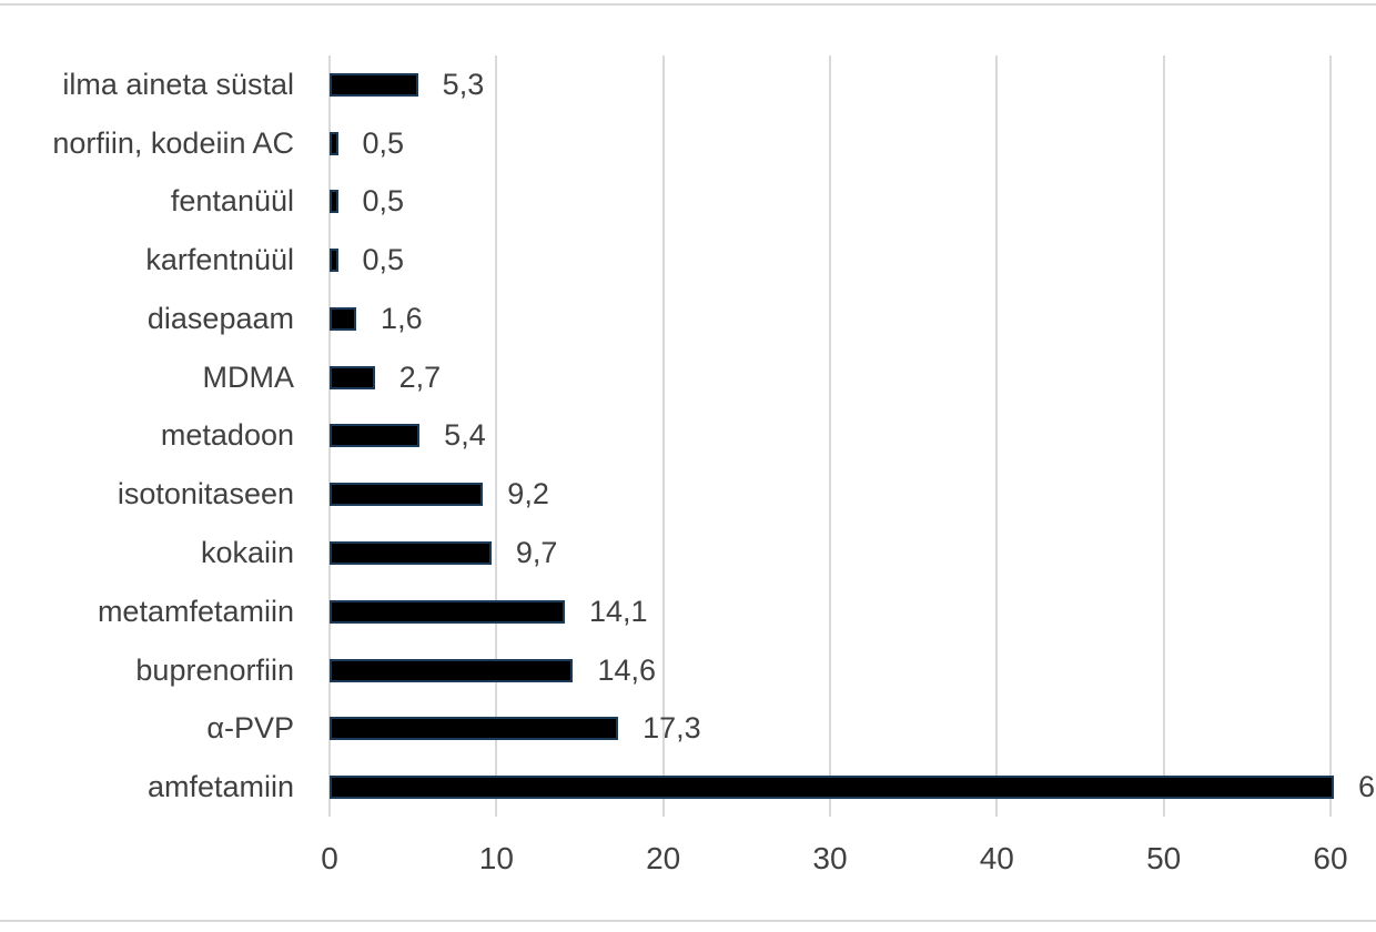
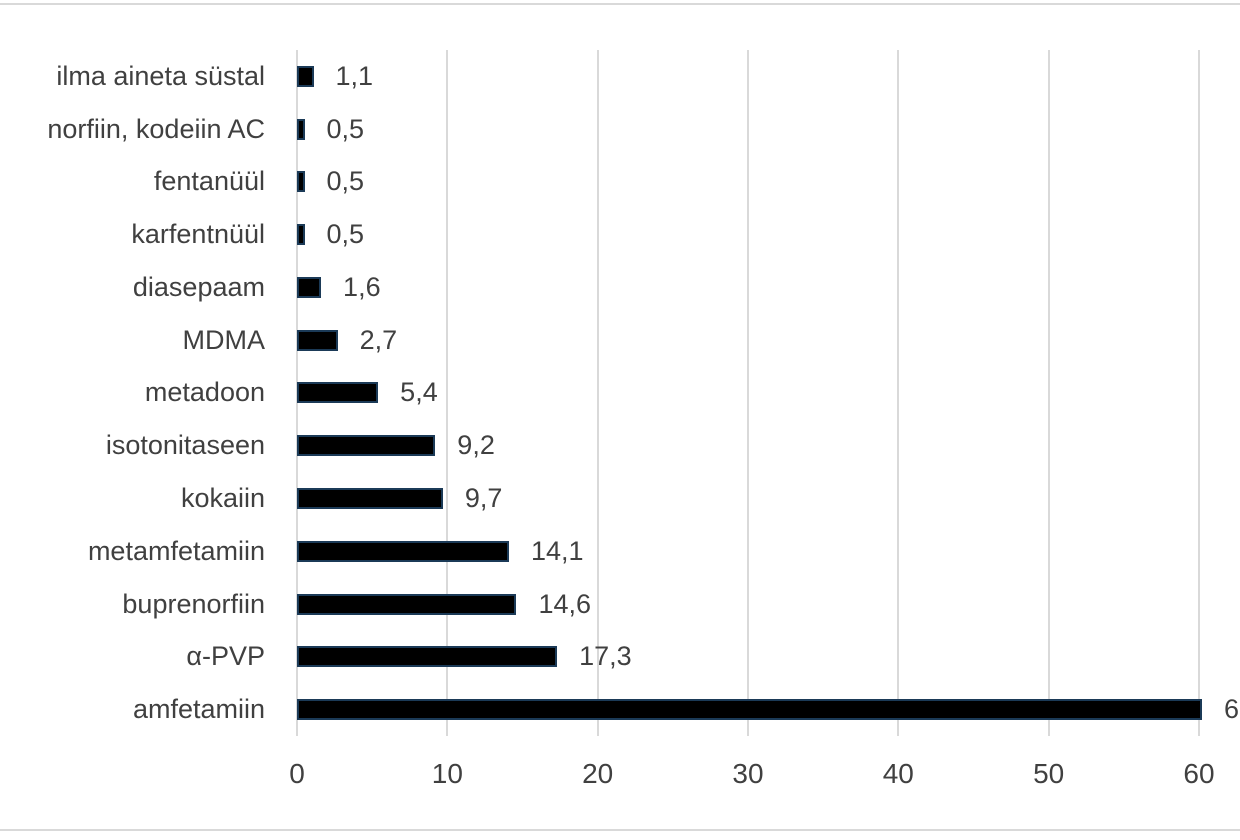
ilma aineta süstal: 5,3 -> 1,1
